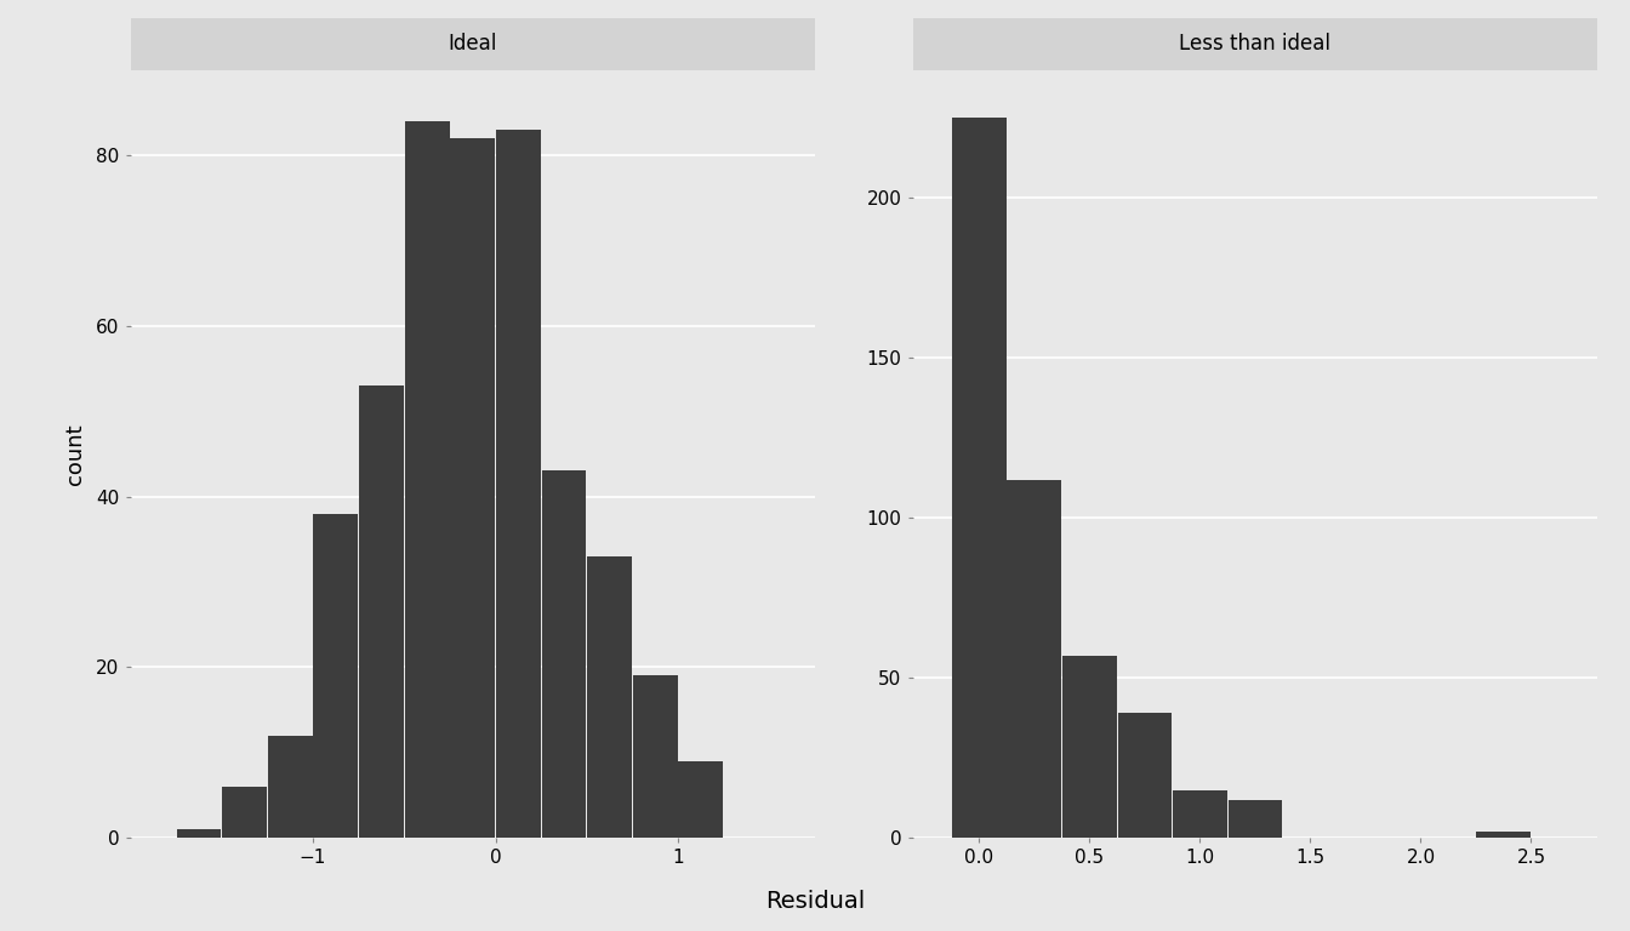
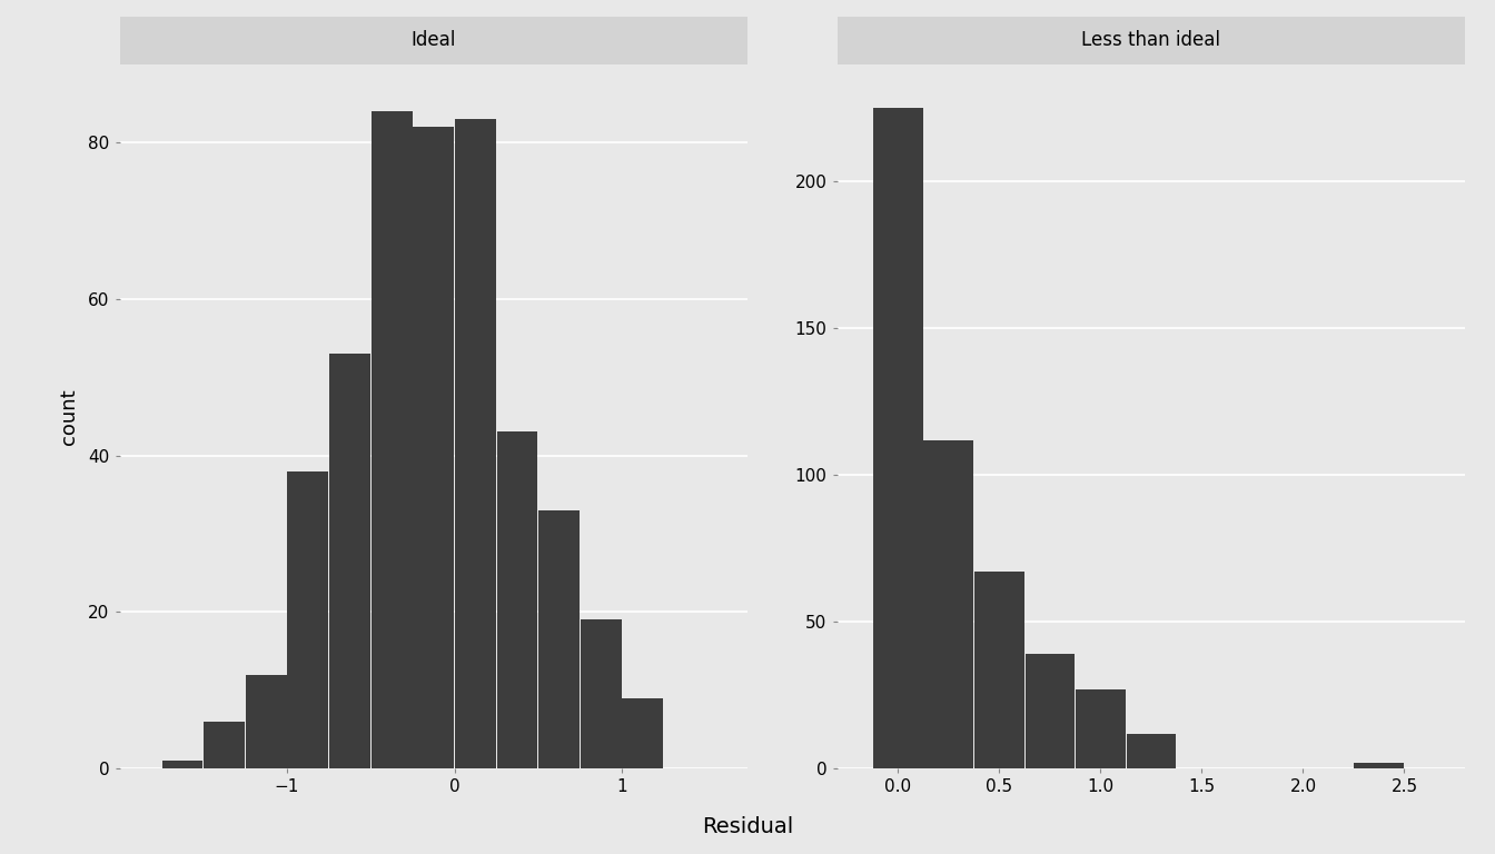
0.5: 57 -> 67
1.0: 15 -> 27
